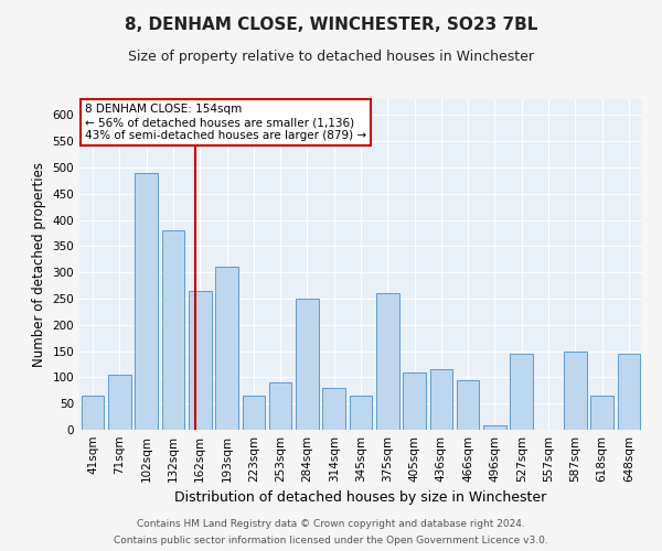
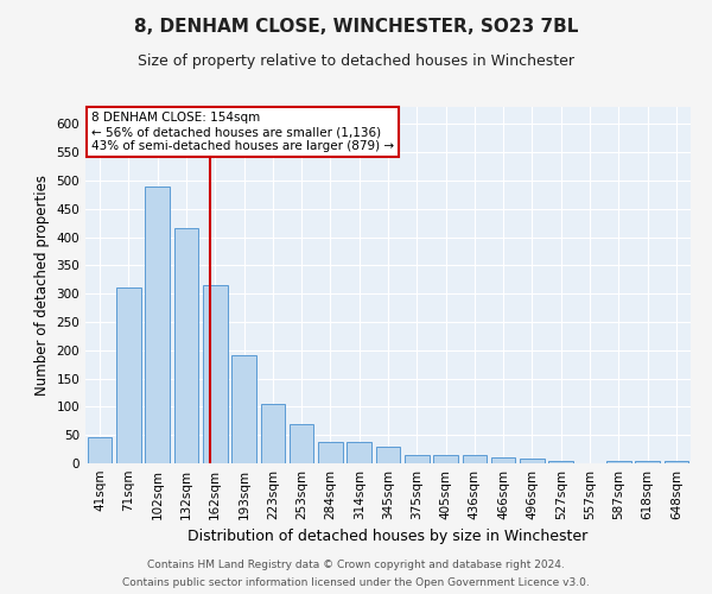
41sqm: 65 -> 46
71sqm: 105 -> 310
132sqm: 380 -> 415
162sqm: 265 -> 315
193sqm: 310 -> 192
223sqm: 65 -> 105
253sqm: 90 -> 70
284sqm: 250 -> 38
314sqm: 80 -> 38
345sqm: 65 -> 30
375sqm: 260 -> 14
405sqm: 110 -> 15
436sqm: 115 -> 15
466sqm: 95 -> 10
527sqm: 145 -> 5
587sqm: 150 -> 5
618sqm: 65 -> 5
648sqm: 145 -> 5
